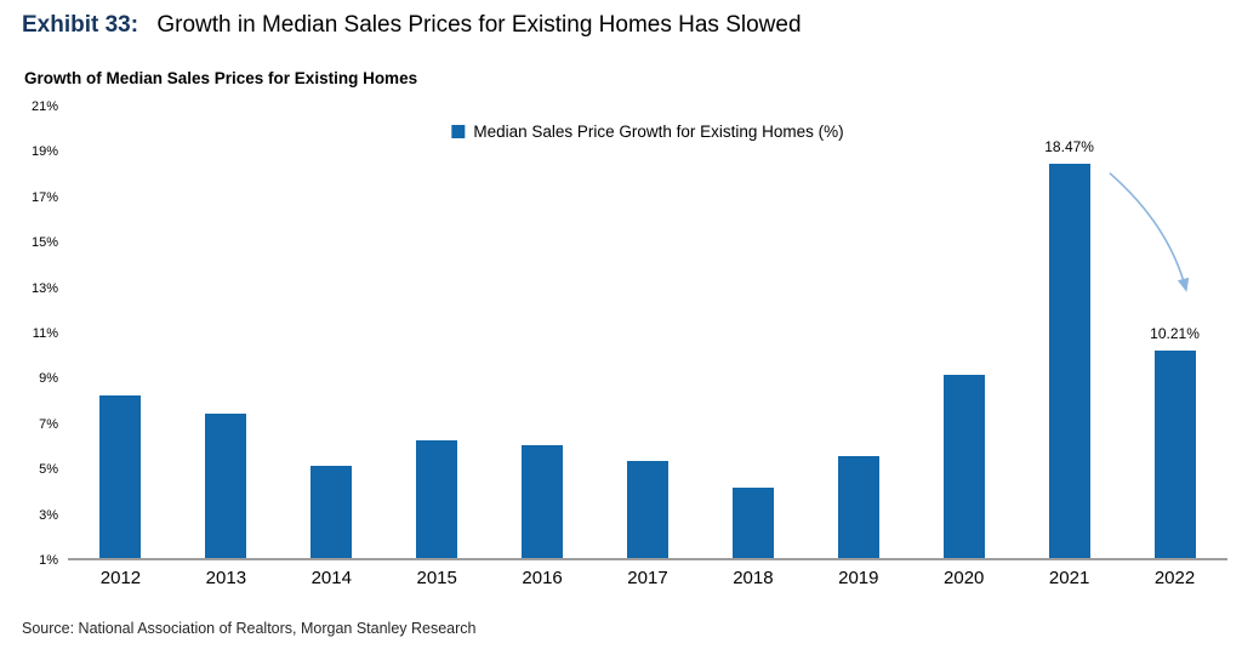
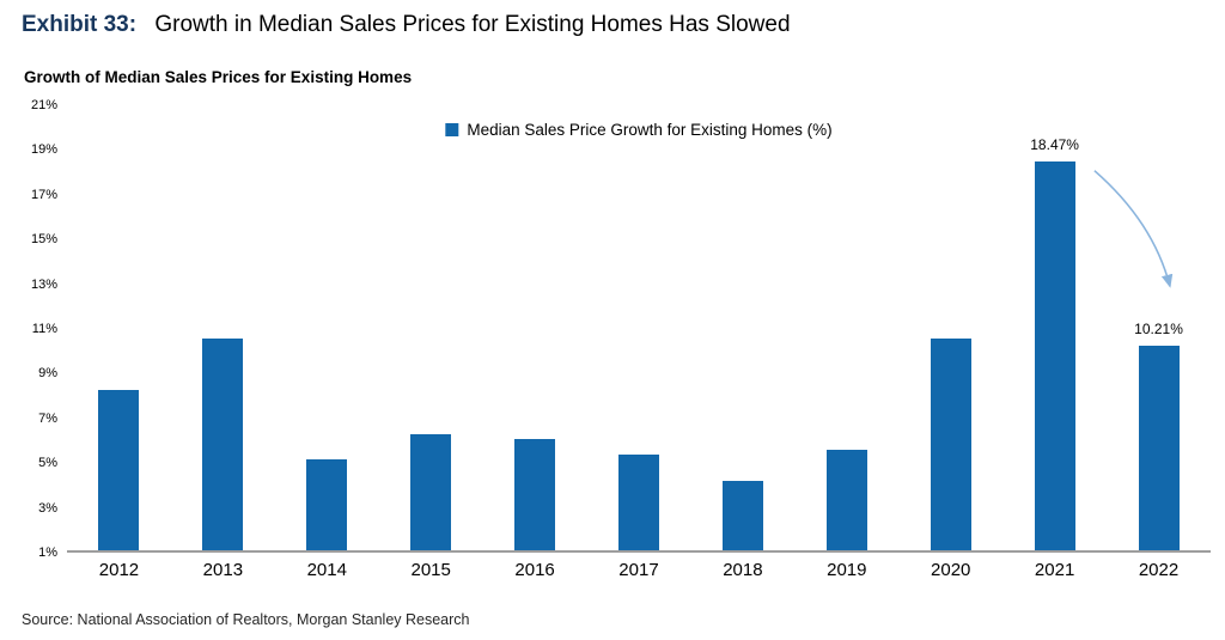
2013: 7.4% -> 10.5%
2020: 9.1% -> 10.5%
